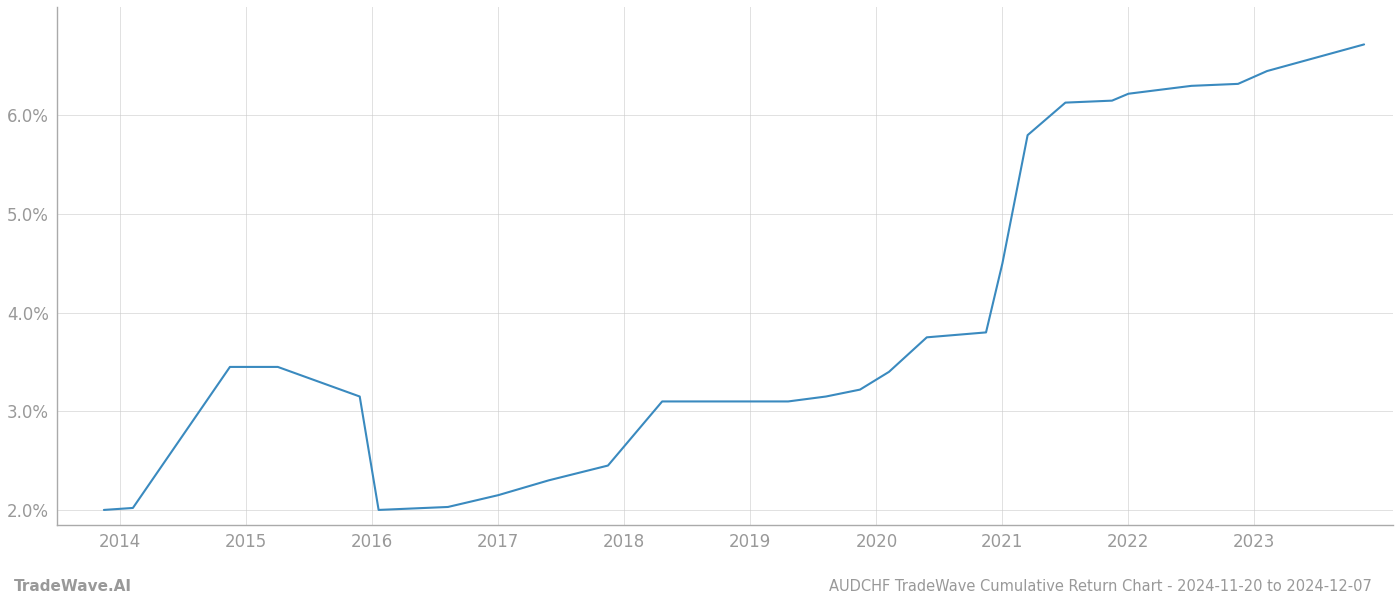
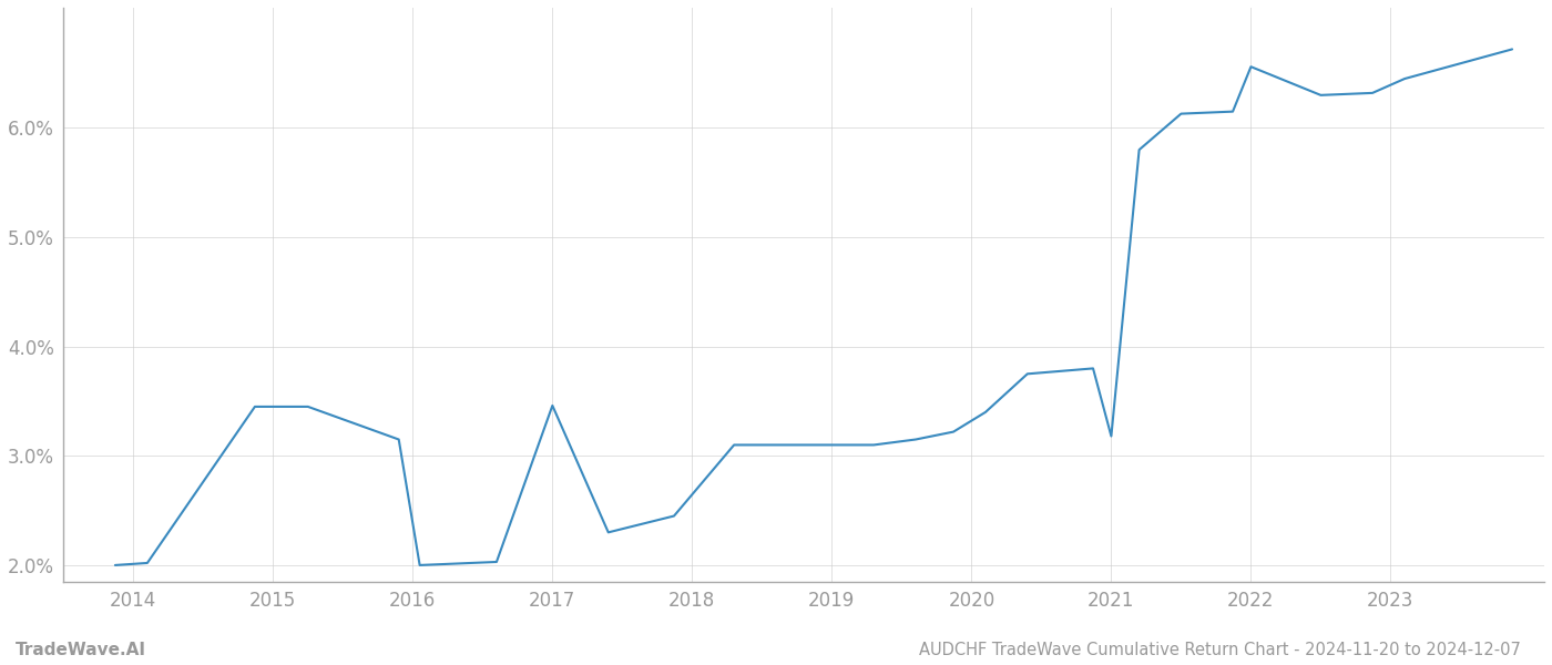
2017: 2.15% -> 3.46%
2021: 4.50% -> 3.18%
2022: 6.22% -> 6.56%
